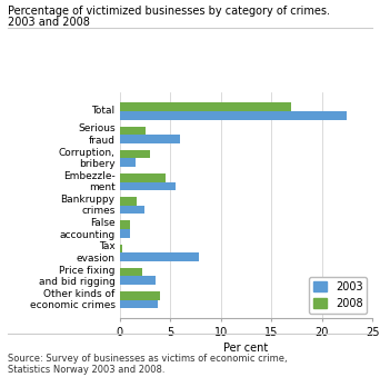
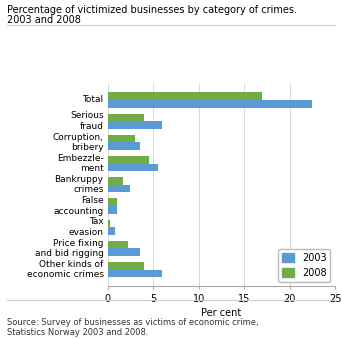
2008/Serious fraud: 2.6 -> 4.0
2003/Corruption, bribery: 1.6 -> 3.5
2003/Tax evasion: 7.8 -> 0.8
2003/Other kinds of economic crimes: 3.8 -> 6.0
